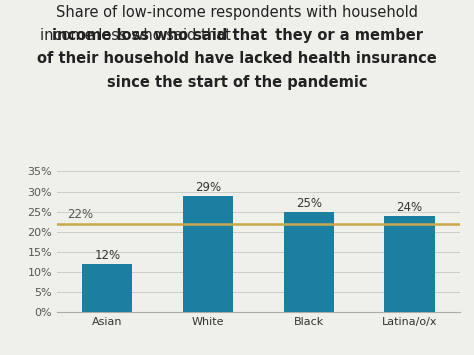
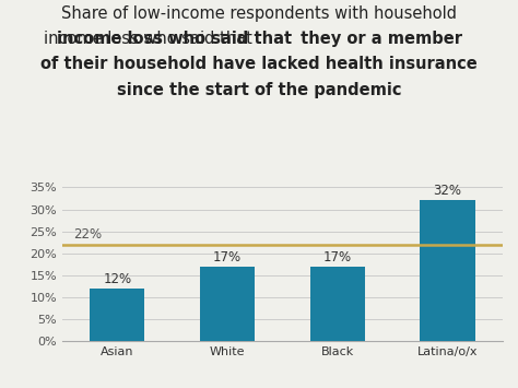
White: 29% -> 17%
Black: 25% -> 17%
Latina/o/x: 24% -> 32%
